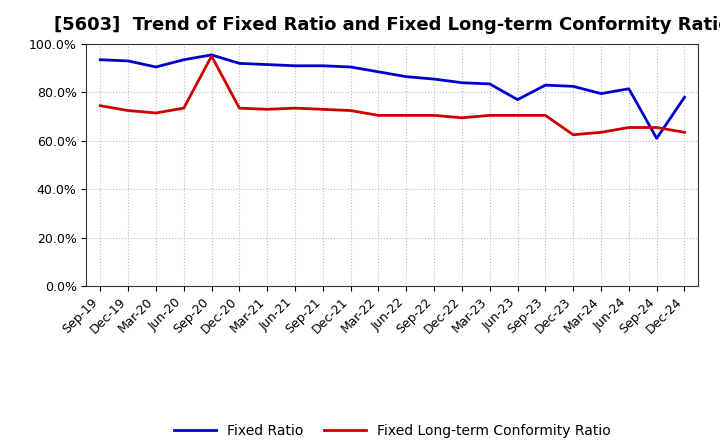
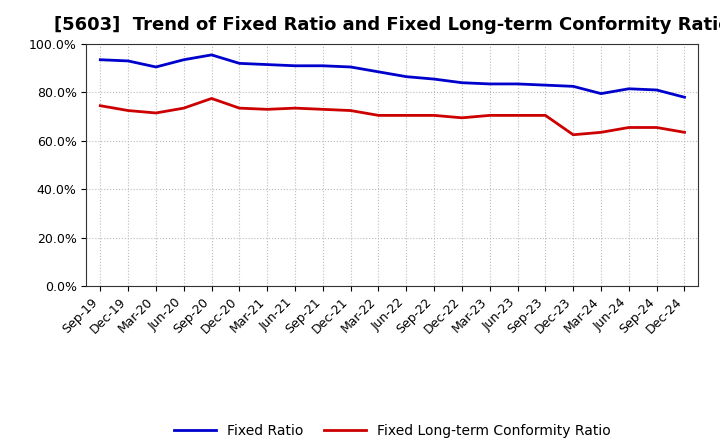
Fixed Long-term Conformity Ratio/Sep-20: 95.0% -> 77.5%
Fixed Ratio/Jun-23: 77.0% -> 83.5%
Fixed Ratio/Sep-24: 61.0% -> 81.0%
